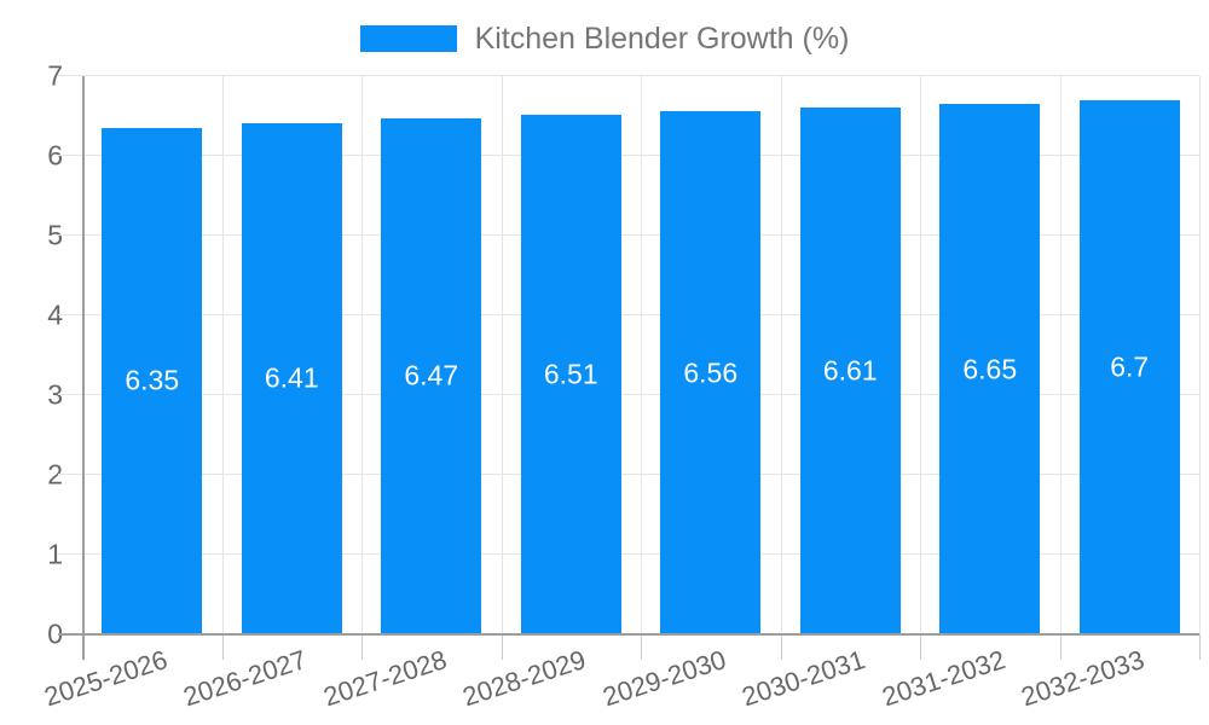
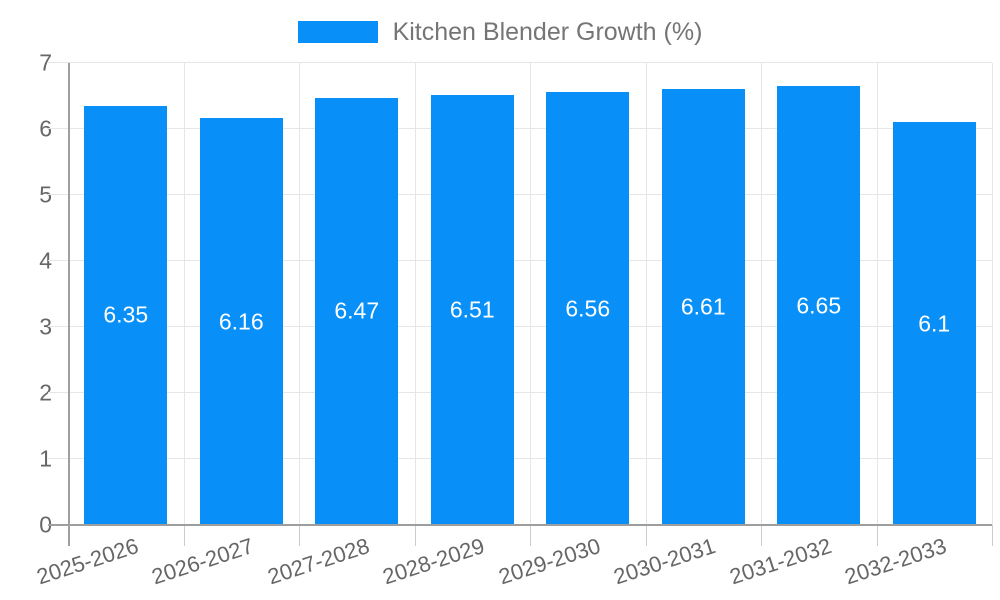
2026-2027: 6.41 -> 6.16
2032-2033: 6.7 -> 6.1
